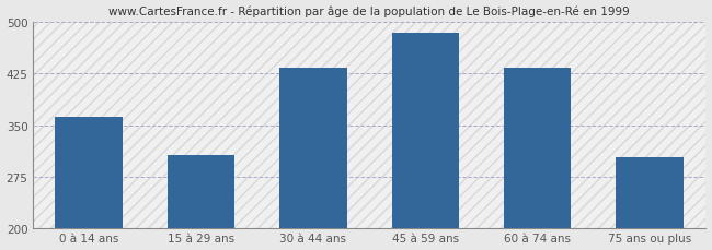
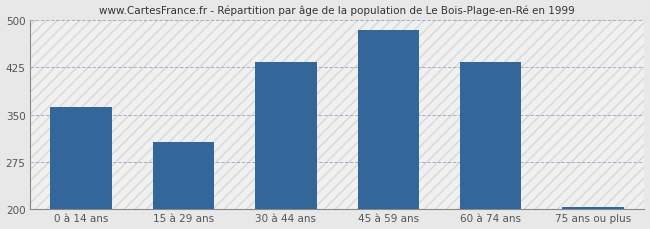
75 ans ou plus: 304 -> 203
